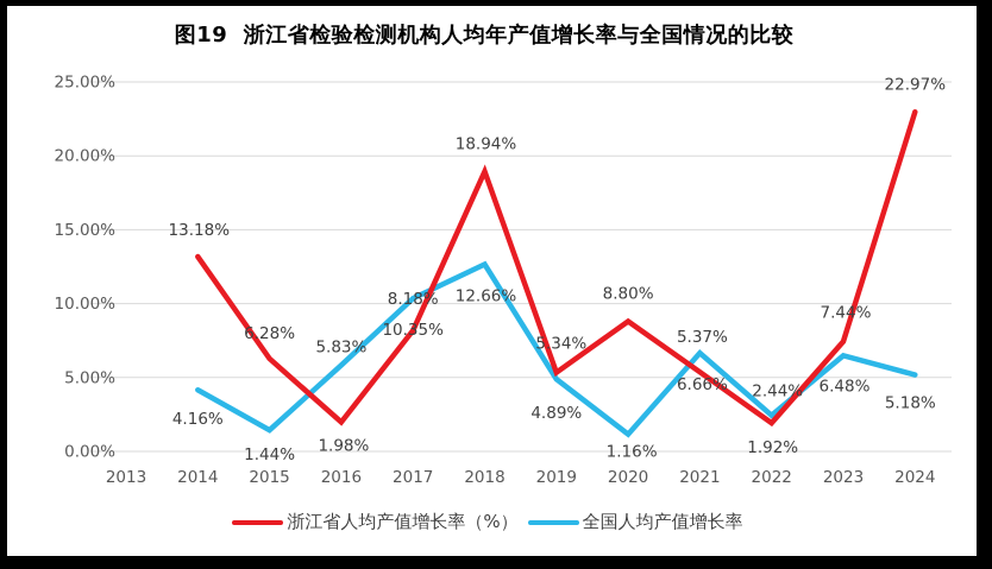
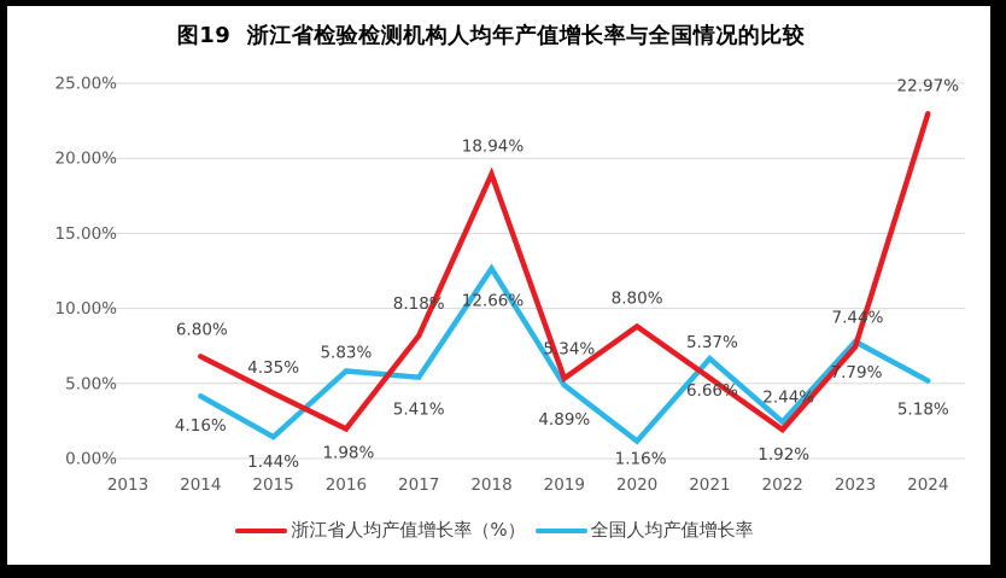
浙江省人均产值增长率（%）/2014: 13.18% -> 6.80%
浙江省人均产值增长率（%）/2015: 6.28% -> 4.35%
全国人均产值增长率/2017: 10.35% -> 5.41%
全国人均产值增长率/2023: 6.48% -> 7.79%
